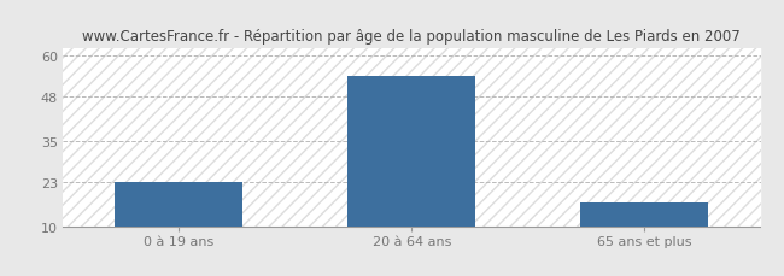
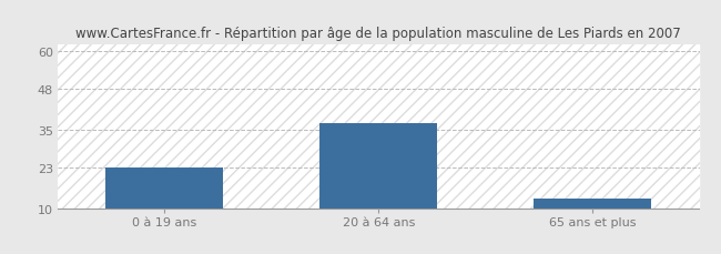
20 à 64 ans: 54 -> 37
65 ans et plus: 17 -> 13
